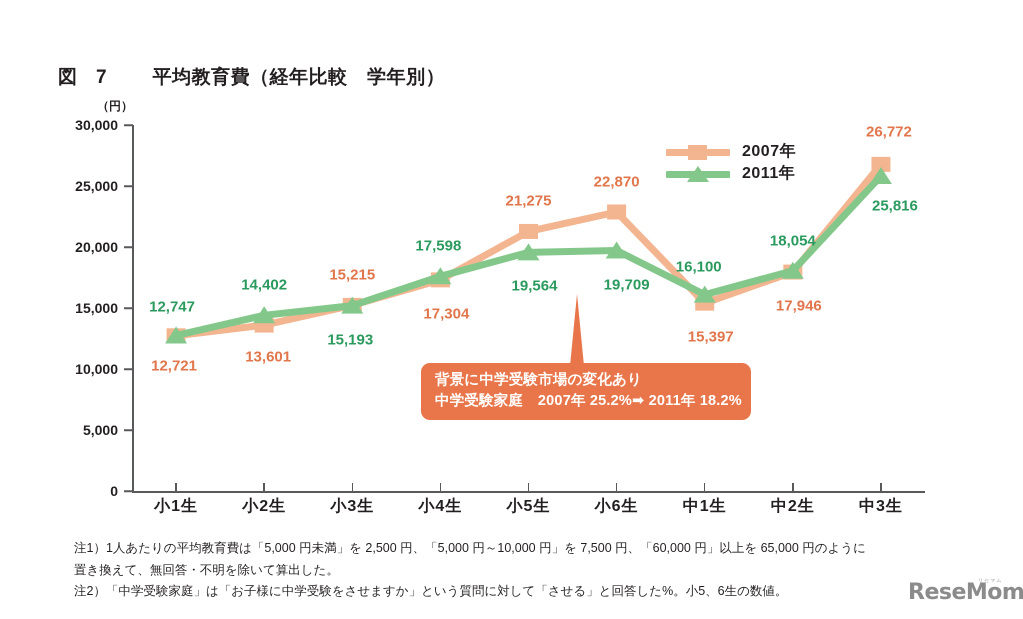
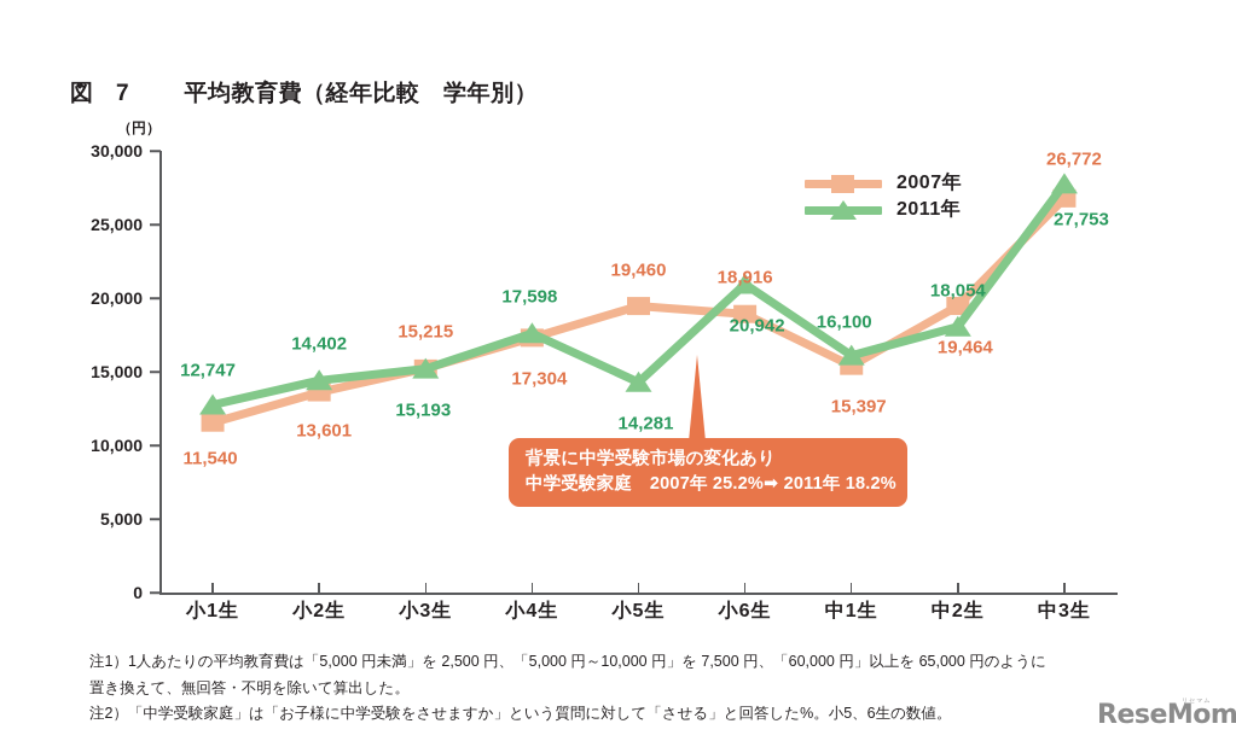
2007年/小1生: 12,721 -> 11,540
2007年/小5生: 21,275 -> 19,460
2011年/小5生: 19,564 -> 14,281
2007年/小6生: 22,870 -> 18,916
2011年/小6生: 19,709 -> 20,942
2007年/中2生: 17,946 -> 19,464
2011年/中3生: 25,816 -> 27,753
